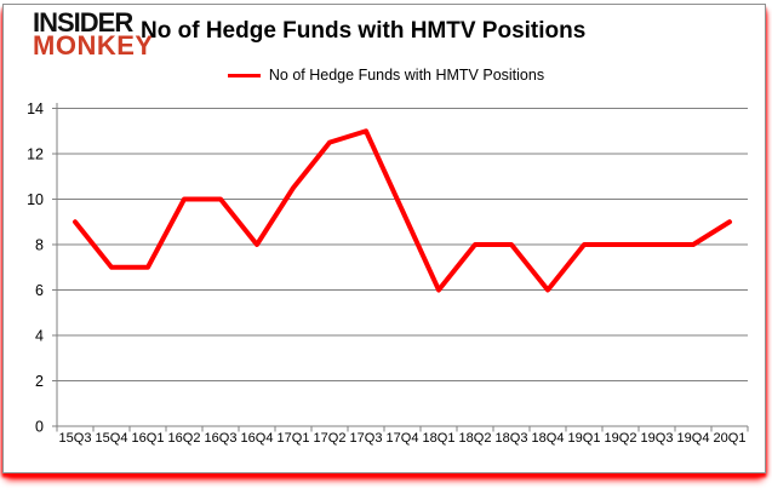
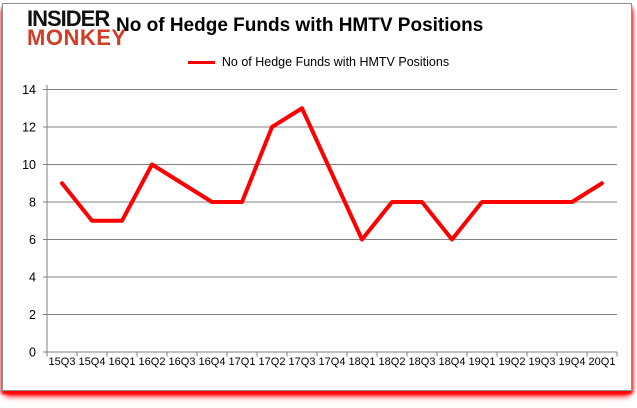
16Q3: 10.0 -> 9.0
17Q1: 10.5 -> 8.0
17Q2: 12.5 -> 12.0
